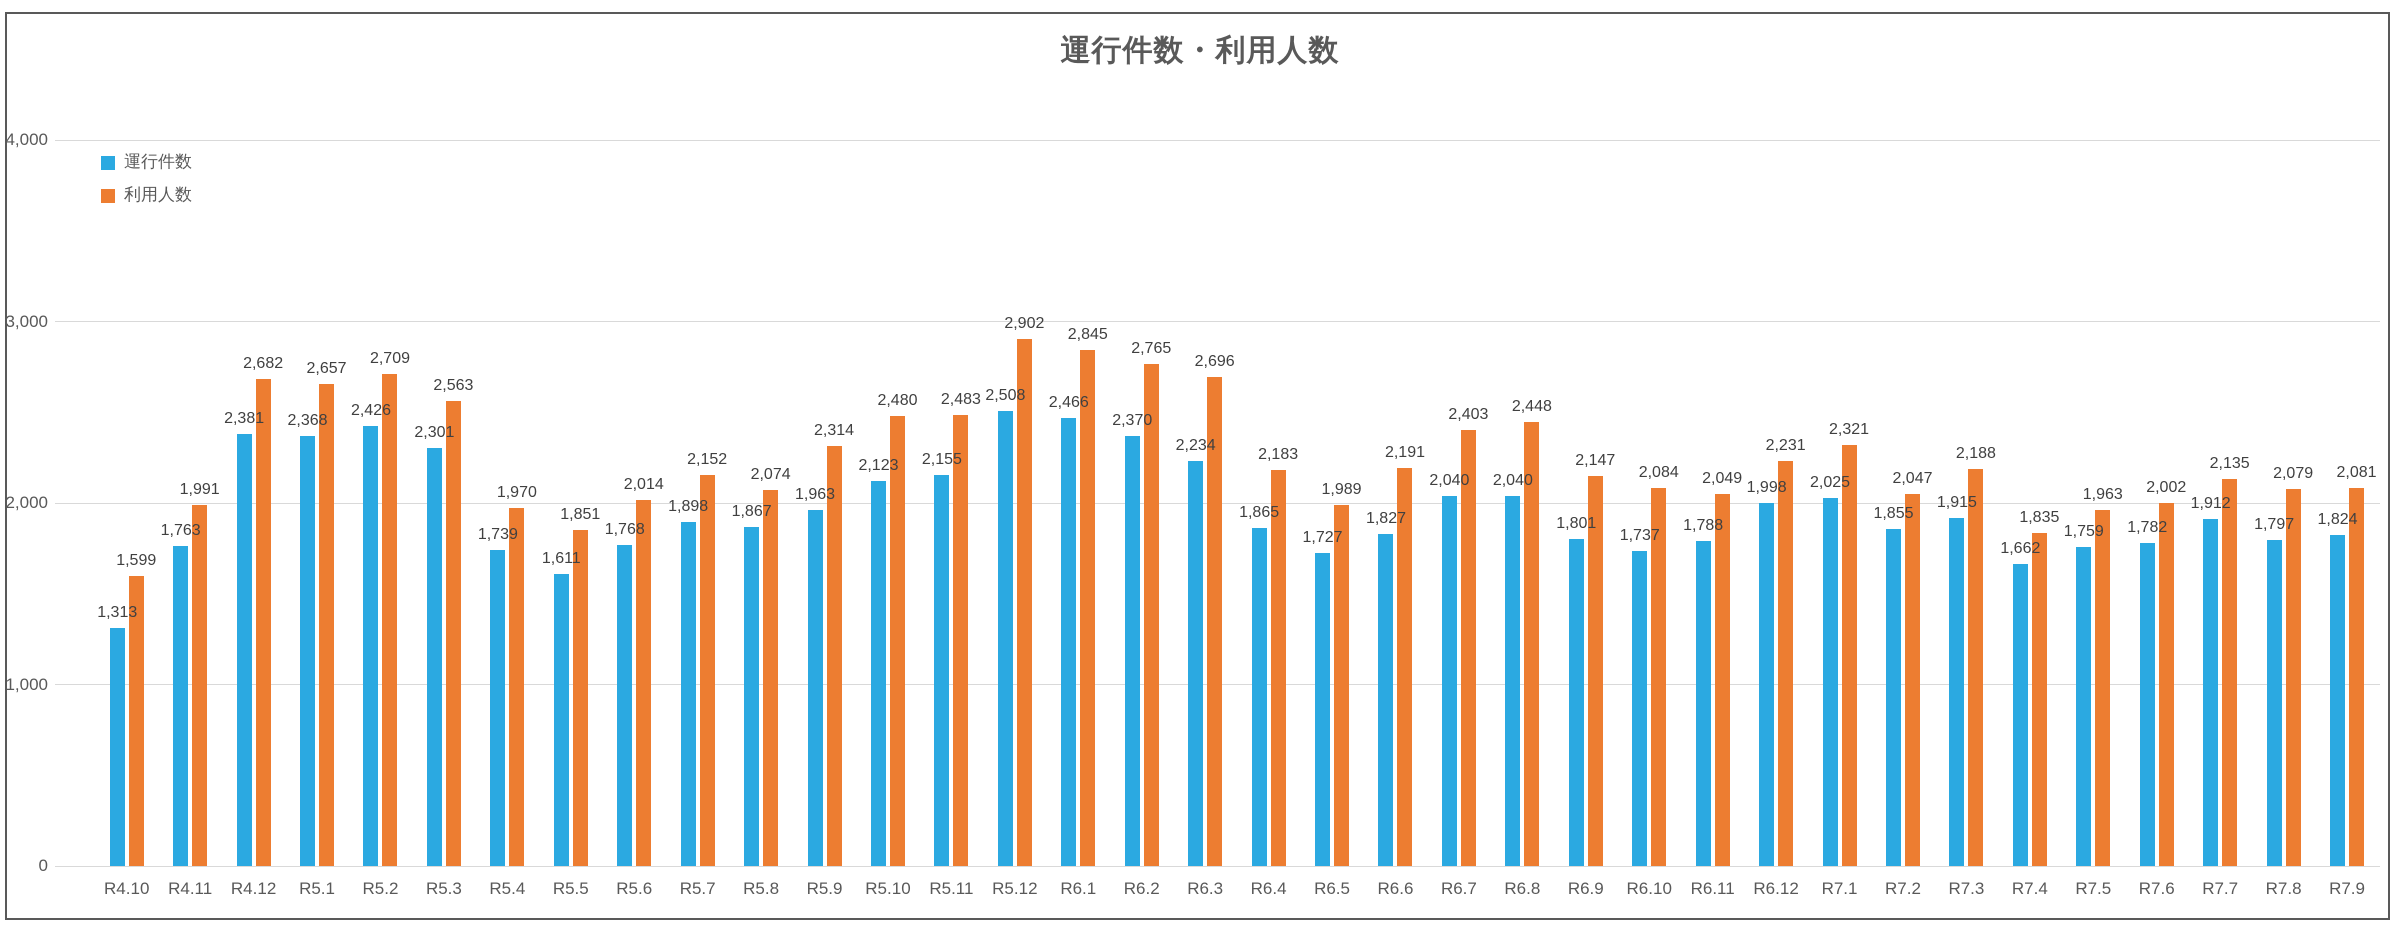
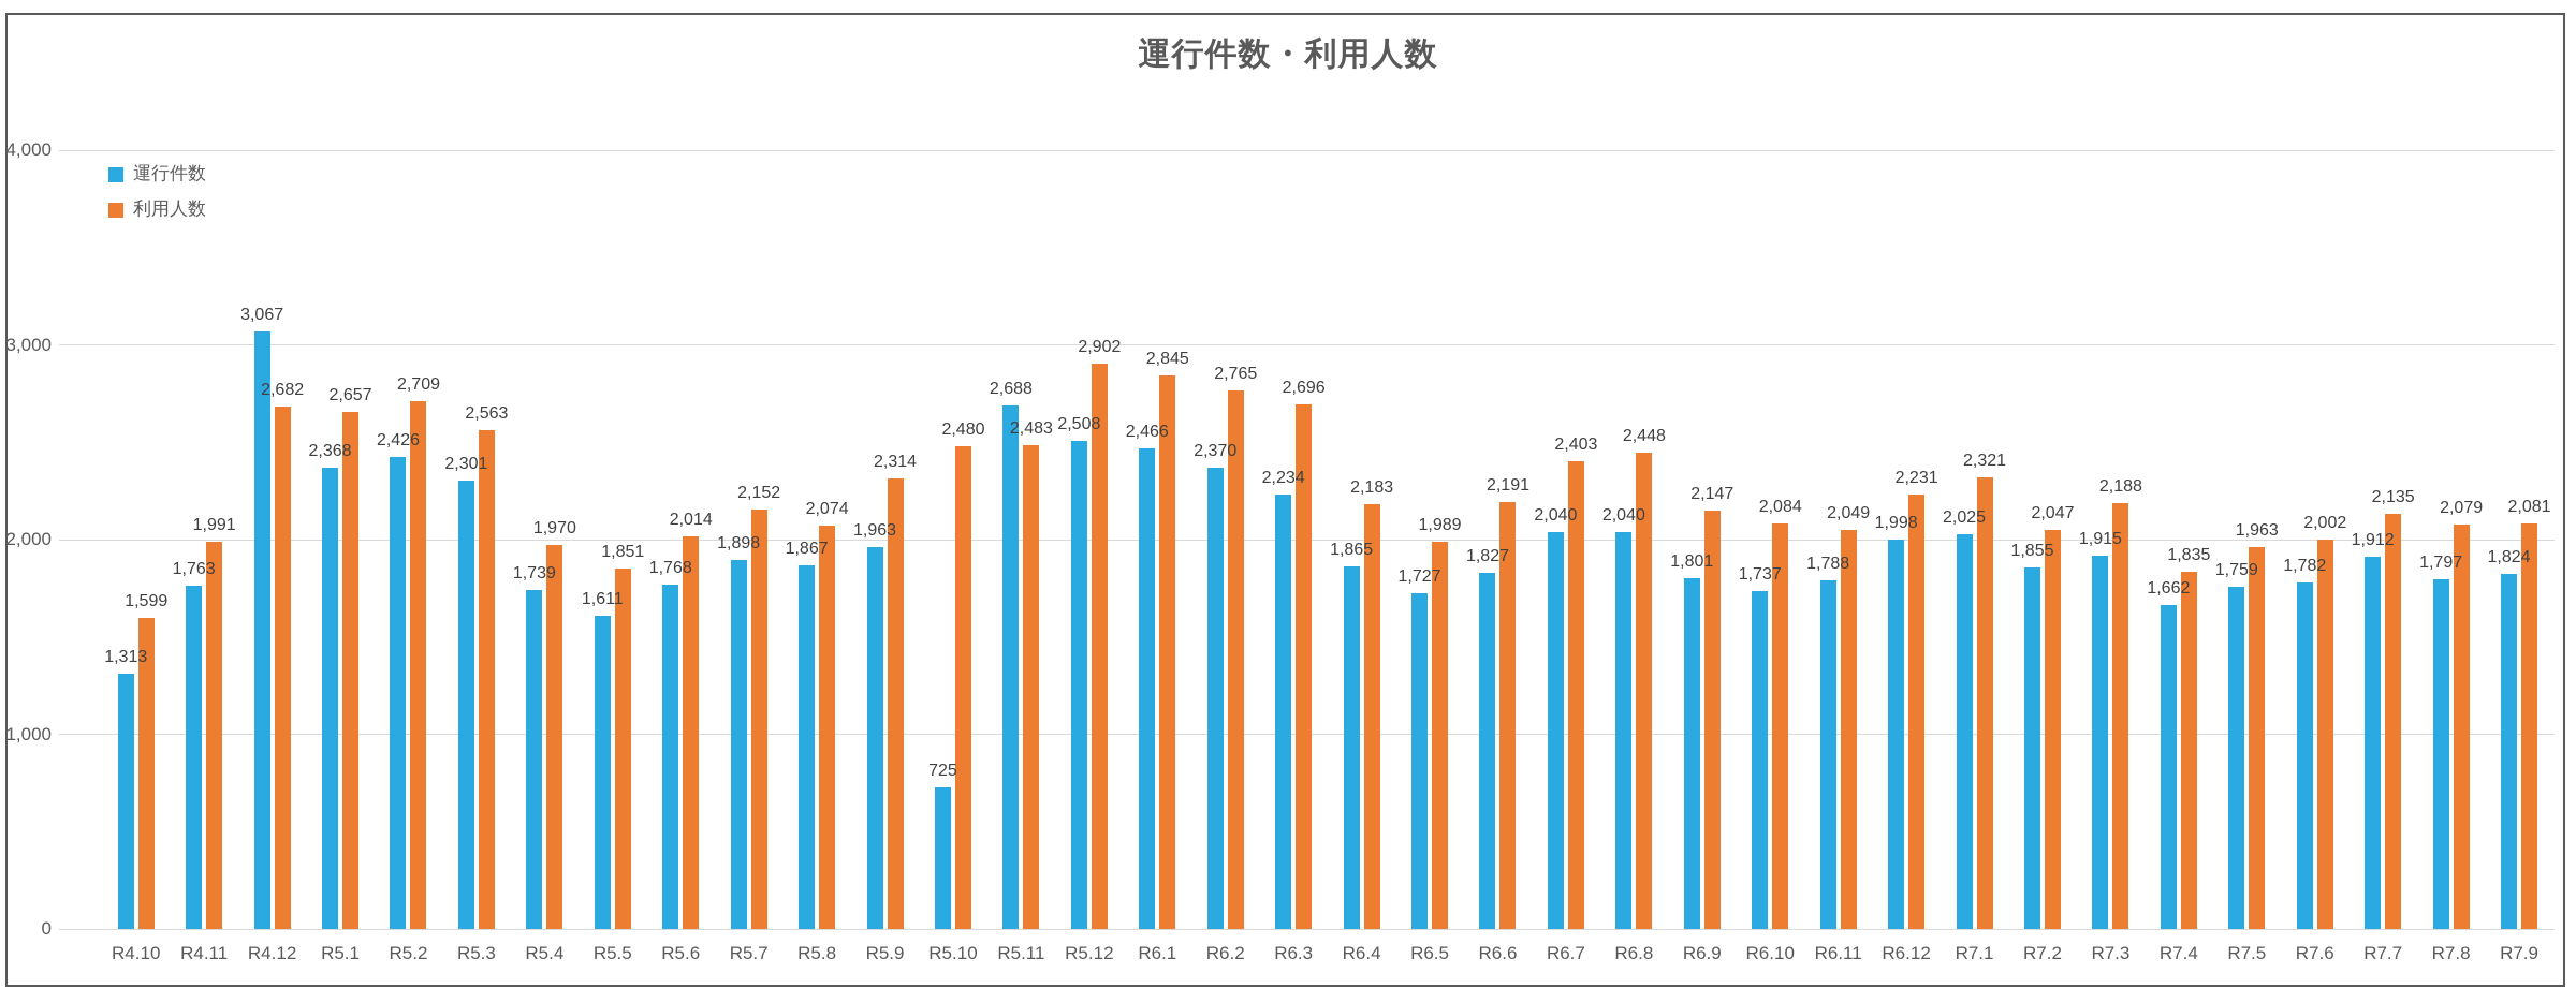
運行件数/R4.12: 2,381 -> 3,067
運行件数/R5.10: 2,123 -> 725
運行件数/R5.11: 2,155 -> 2,688
